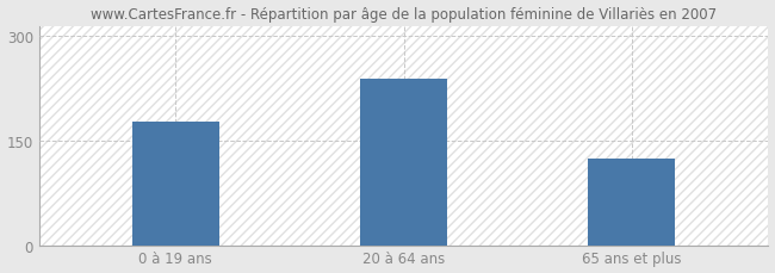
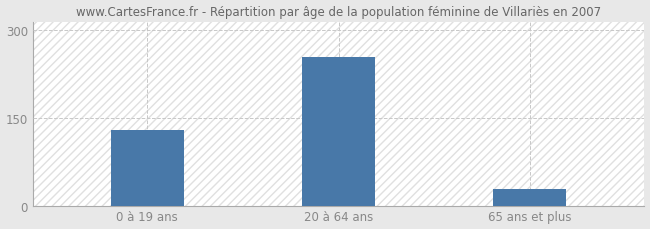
0 à 19 ans: 178 -> 130
20 à 64 ans: 238 -> 255
65 ans et plus: 124 -> 28
